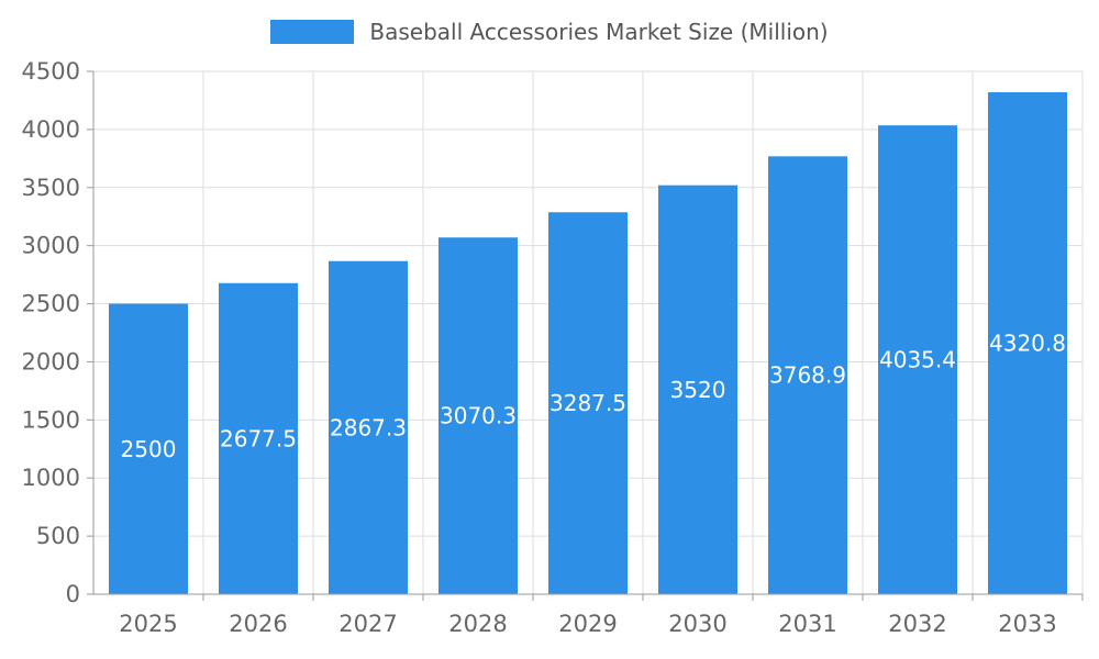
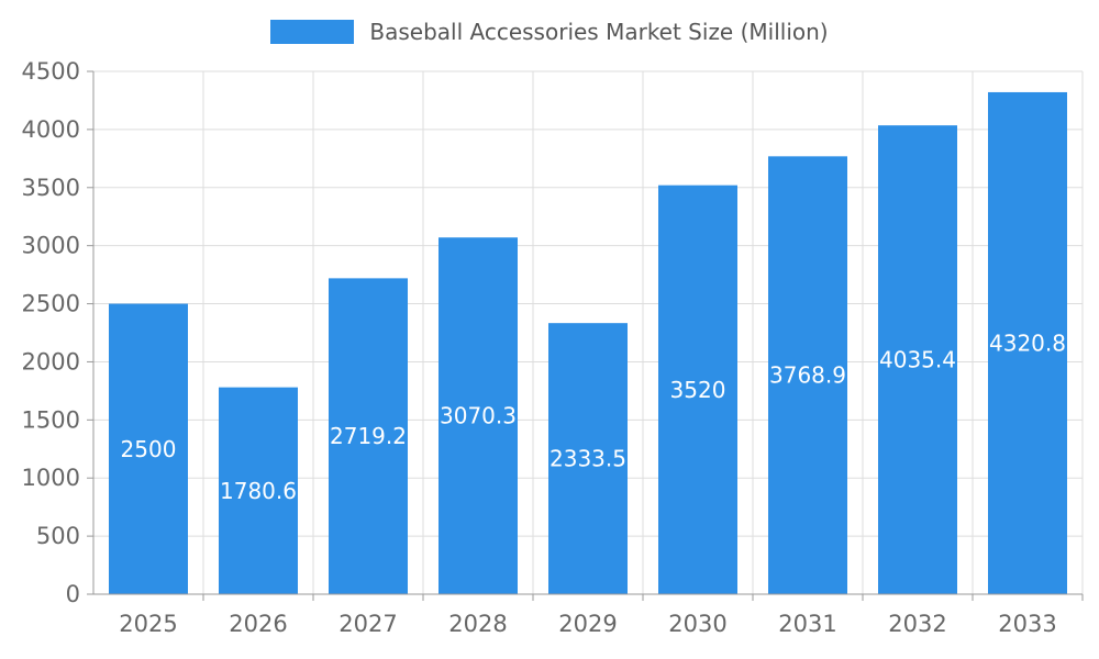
2026: 2677.5 -> 1780.6
2027: 2867.3 -> 2719.2
2029: 3287.5 -> 2333.5
